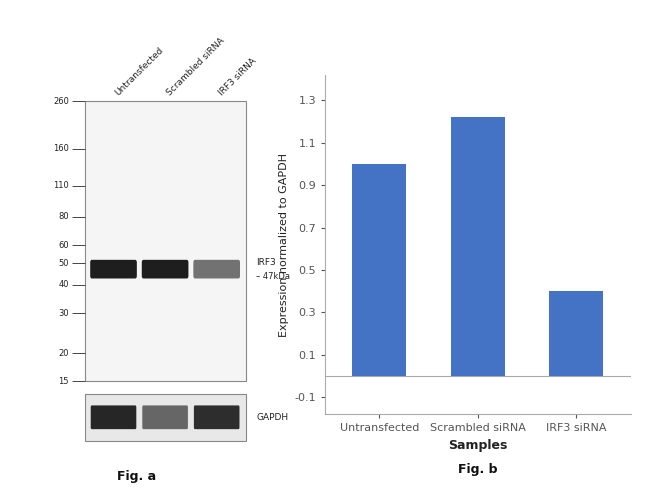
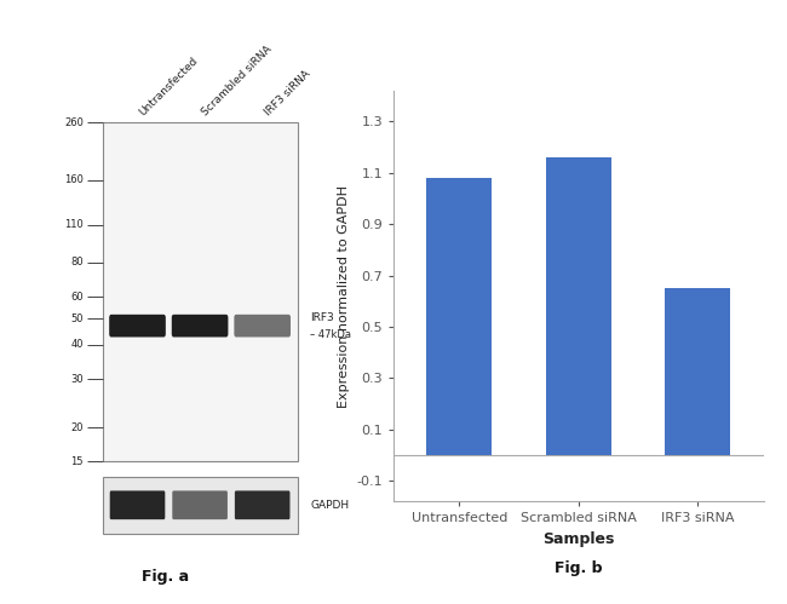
Untransfected: 1.00 -> 1.08
Scrambled siRNA: 1.22 -> 1.16
IRF3 siRNA: 0.40 -> 0.65
